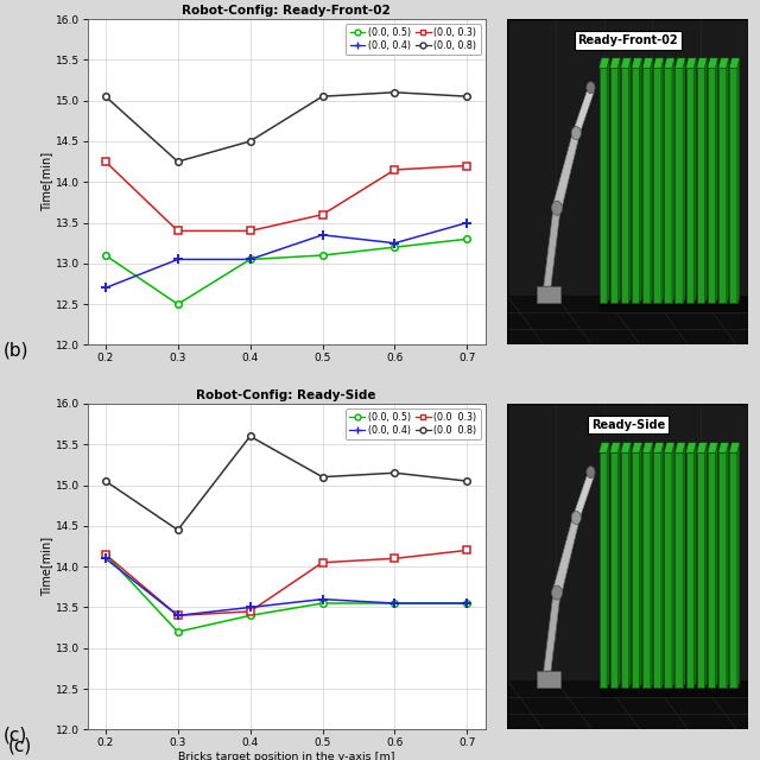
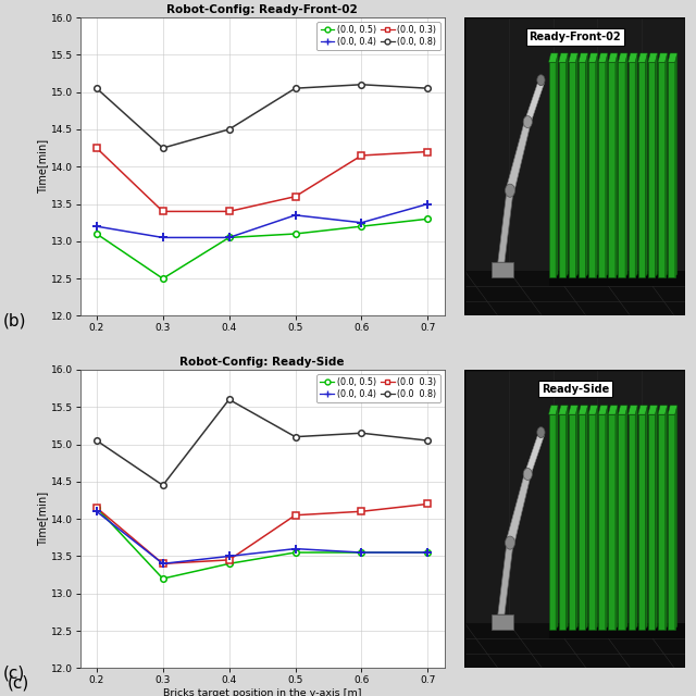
Robot-Config: Ready-Front-02/(0.0, 0.4)/0.2: 12.70 -> 13.20
